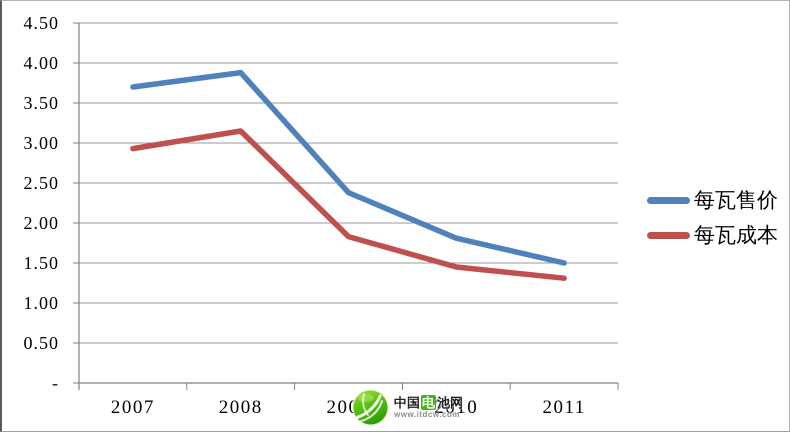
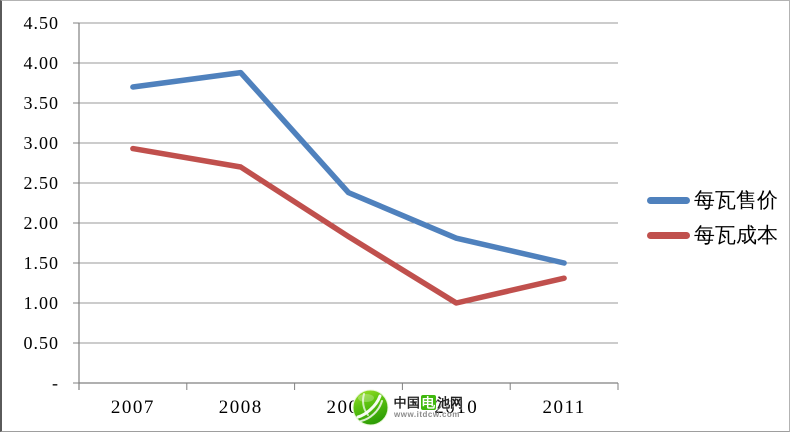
每瓦成本/2008: 3.1 -> 2.7
每瓦成本/2010: 1.4 -> 1.0
